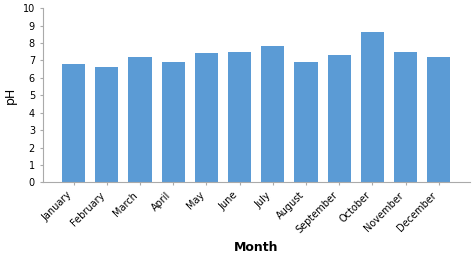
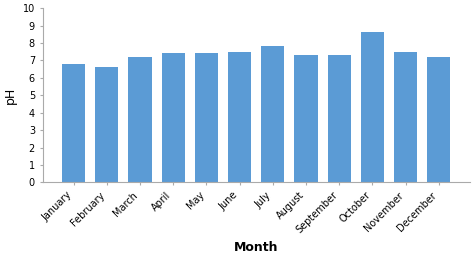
April: 6.9 -> 7.4
August: 6.9 -> 7.3
